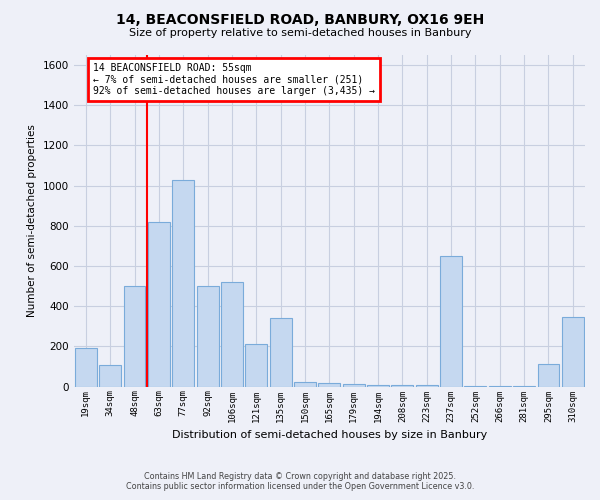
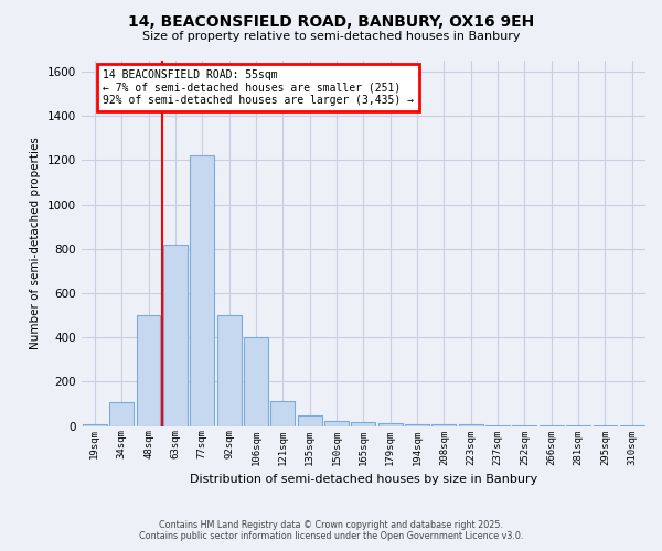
19sqm: 190 -> 10
77sqm: 1030 -> 1220
106sqm: 520 -> 400
121sqm: 210 -> 115
135sqm: 340 -> 50
237sqm: 650 -> 3
295sqm: 115 -> 1
310sqm: 345 -> 1
